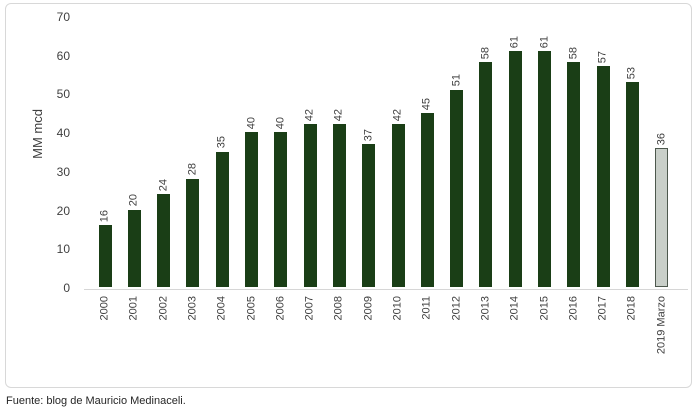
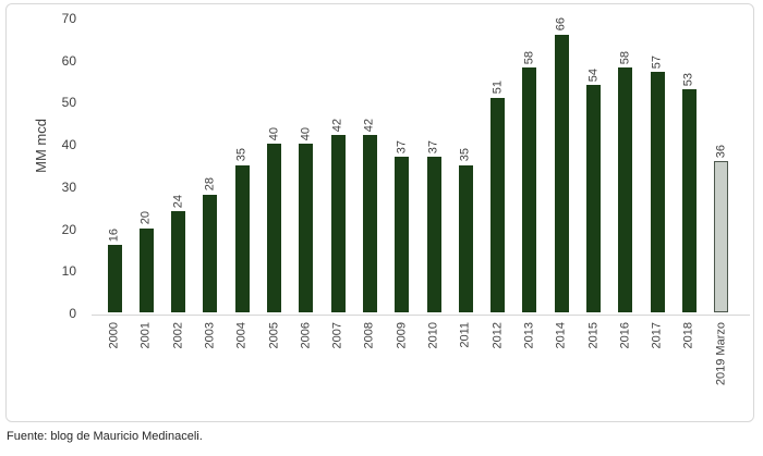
2010: 42 -> 37
2011: 45 -> 35
2014: 61 -> 66
2015: 61 -> 54
